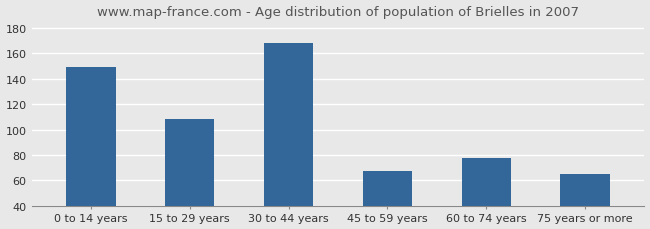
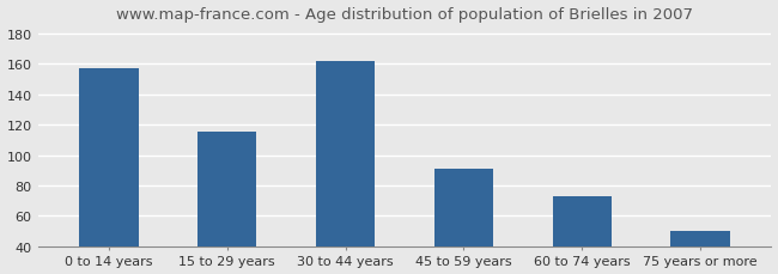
0 to 14 years: 149 -> 157
15 to 29 years: 108 -> 115
30 to 44 years: 168 -> 162
45 to 59 years: 67 -> 91
60 to 74 years: 78 -> 73
75 years or more: 65 -> 50
